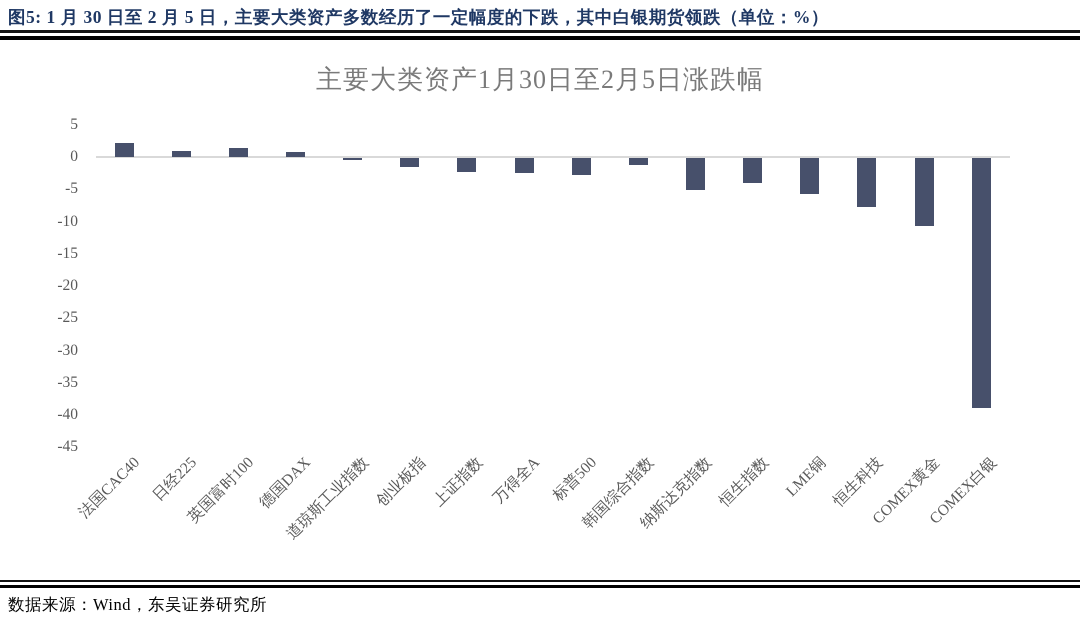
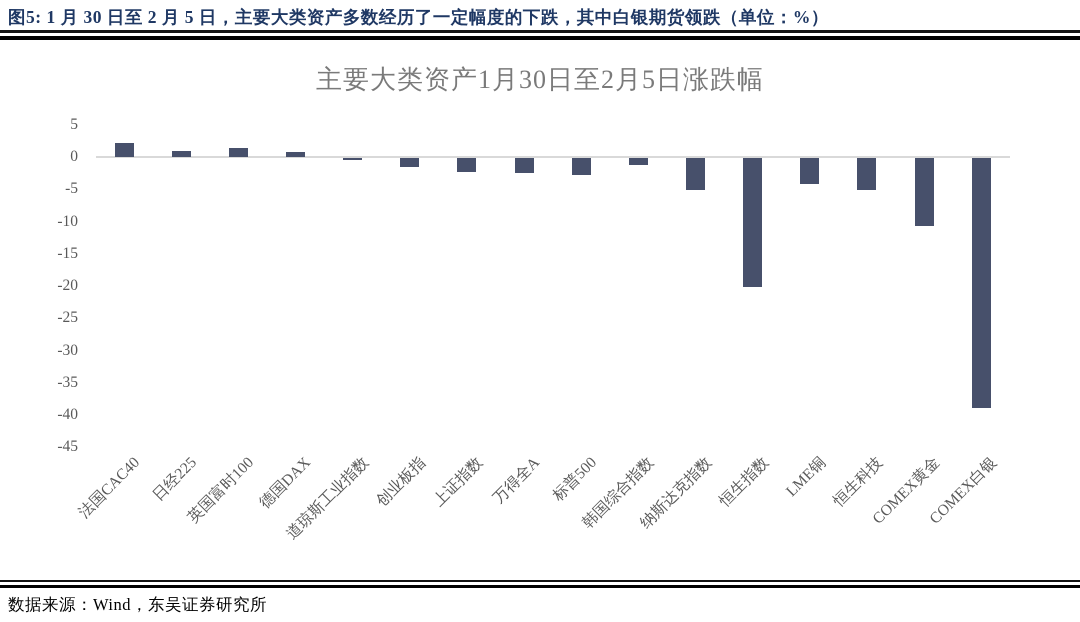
恒生指数: -4 -> -20
LME铜: -6 -> -4
恒生科技: -8 -> -5
